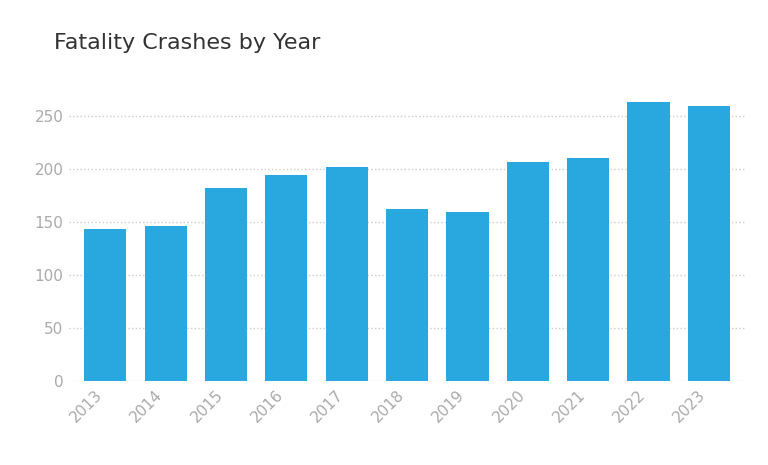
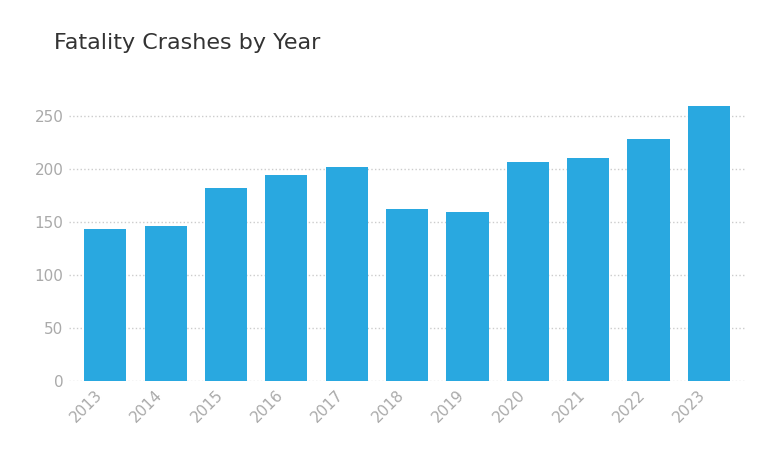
2022: 263 -> 228
